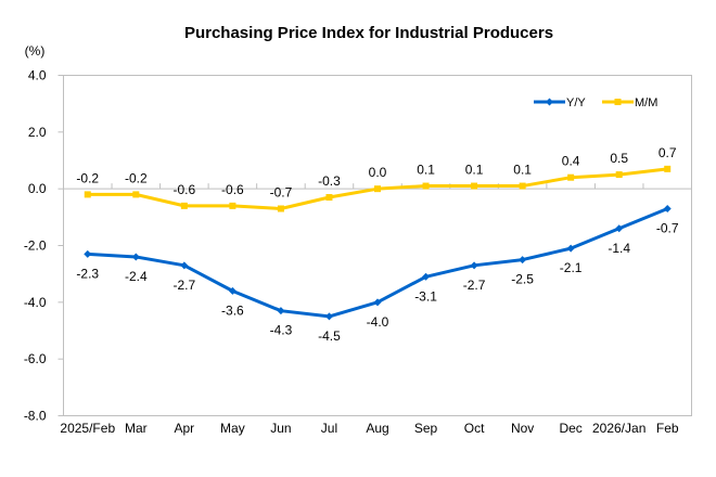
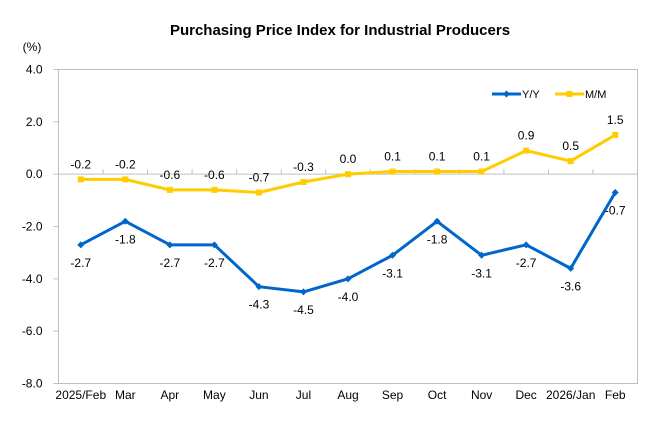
Y/Y/2025/Feb: -2.3 -> -2.7
Y/Y/Mar: -2.4 -> -1.8
Y/Y/May: -3.6 -> -2.7
Y/Y/Oct: -2.7 -> -1.8
Y/Y/Nov: -2.5 -> -3.1
Y/Y/Dec: -2.1 -> -2.7
M/M/Dec: 0.4 -> 0.9
Y/Y/2026/Jan: -1.4 -> -3.6
M/M/Feb: 0.7 -> 1.5
